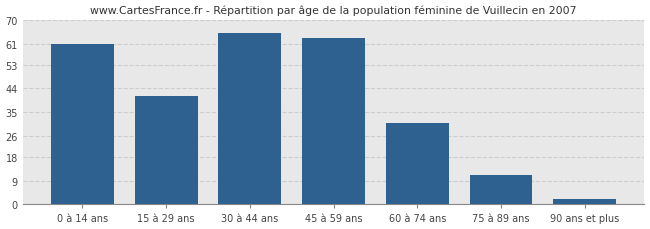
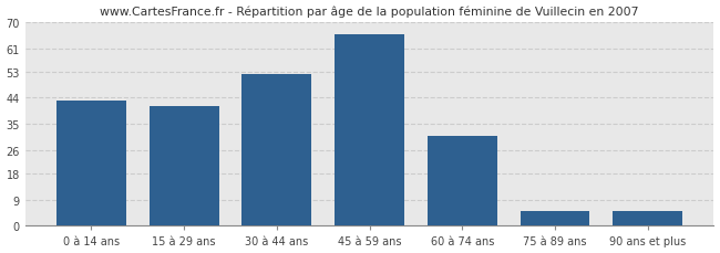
0 à 14 ans: 61 -> 43
30 à 44 ans: 65 -> 52
45 à 59 ans: 63 -> 66
75 à 89 ans: 11 -> 5
90 ans et plus: 2 -> 5
